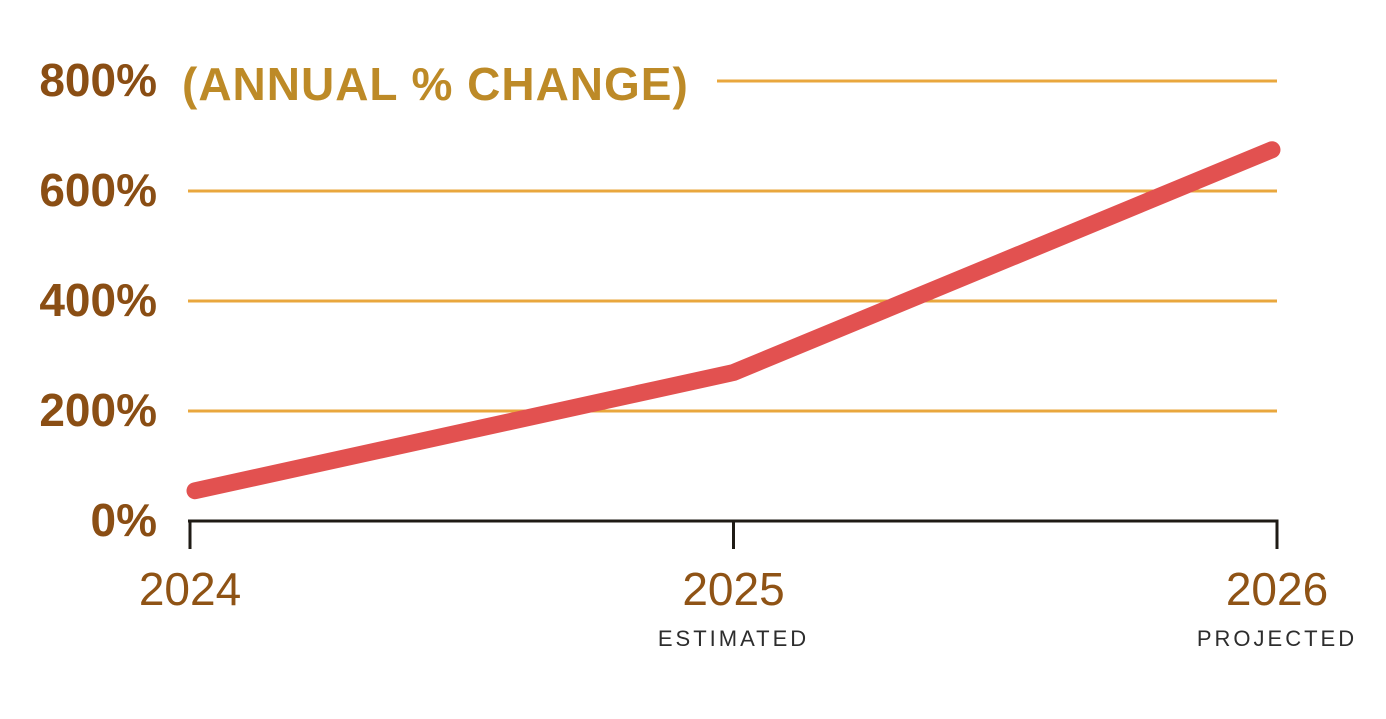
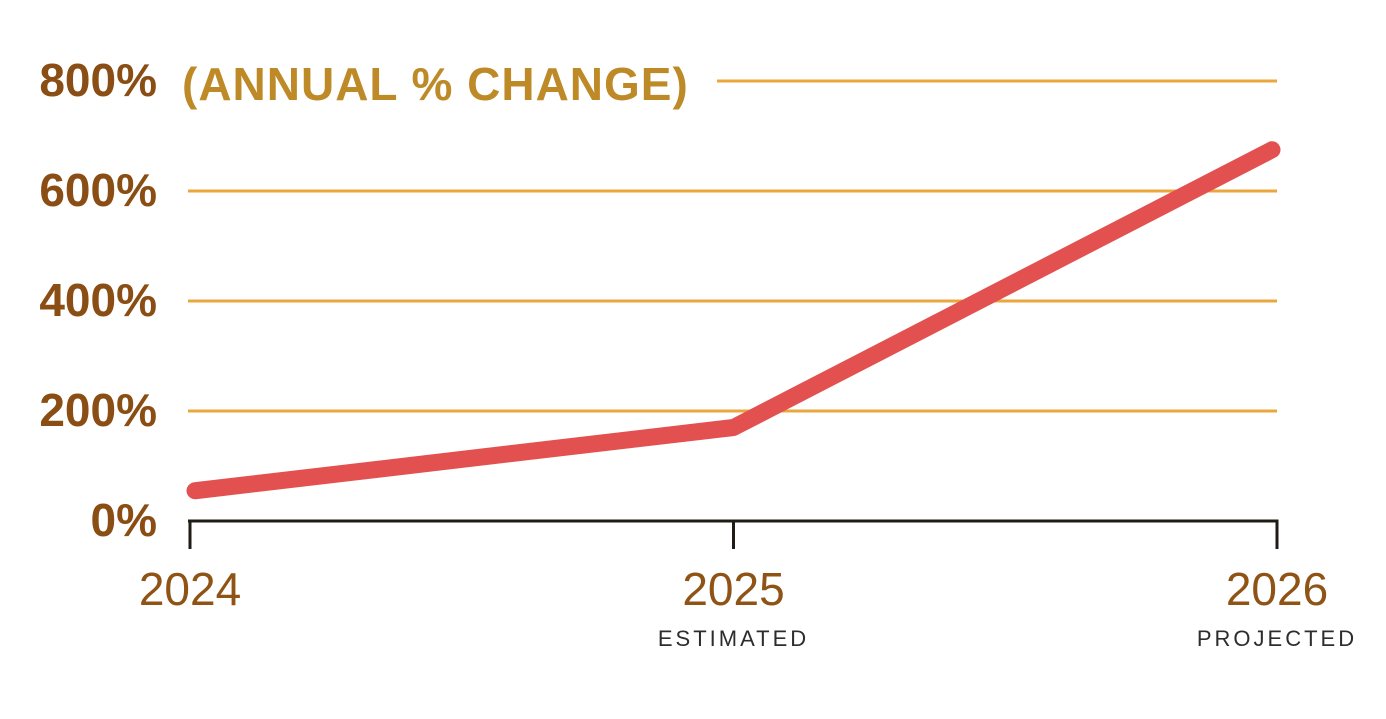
2025: 270% -> 170%
